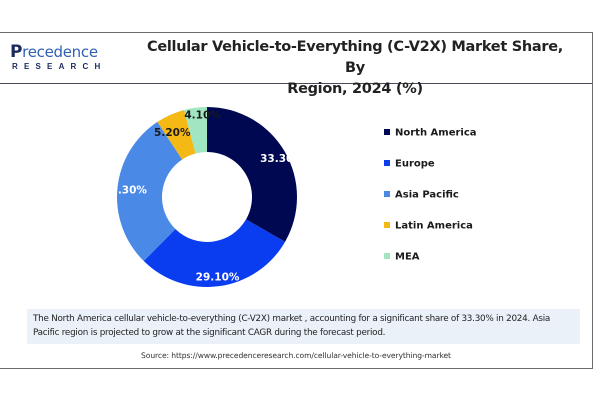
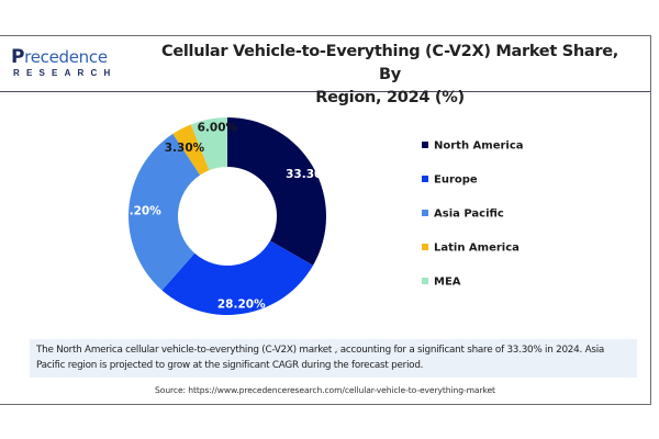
Europe: 29.10% -> 28.20%
Asia Pacific: 28.30% -> 29.20%
Latin America: 5.20% -> 3.30%
MEA: 4.10% -> 6.00%
